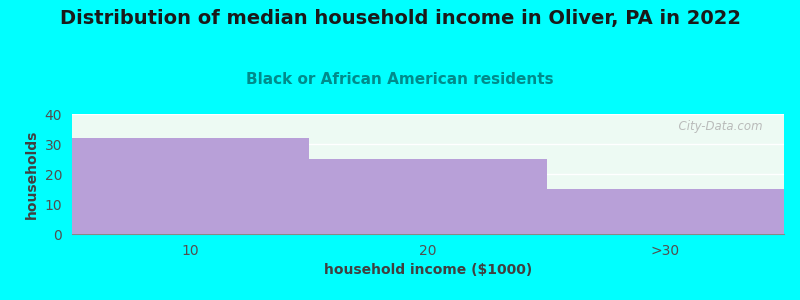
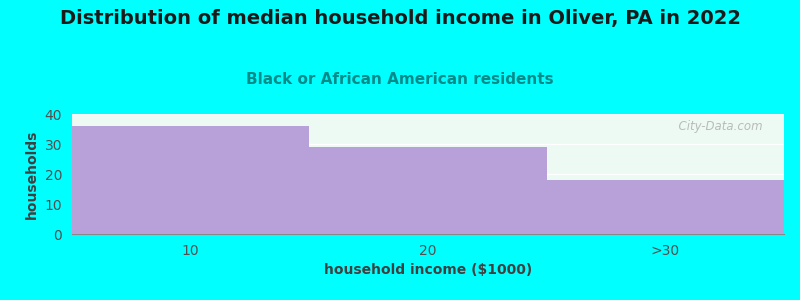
10: 32 -> 36
20: 25 -> 29
>30: 15 -> 18
